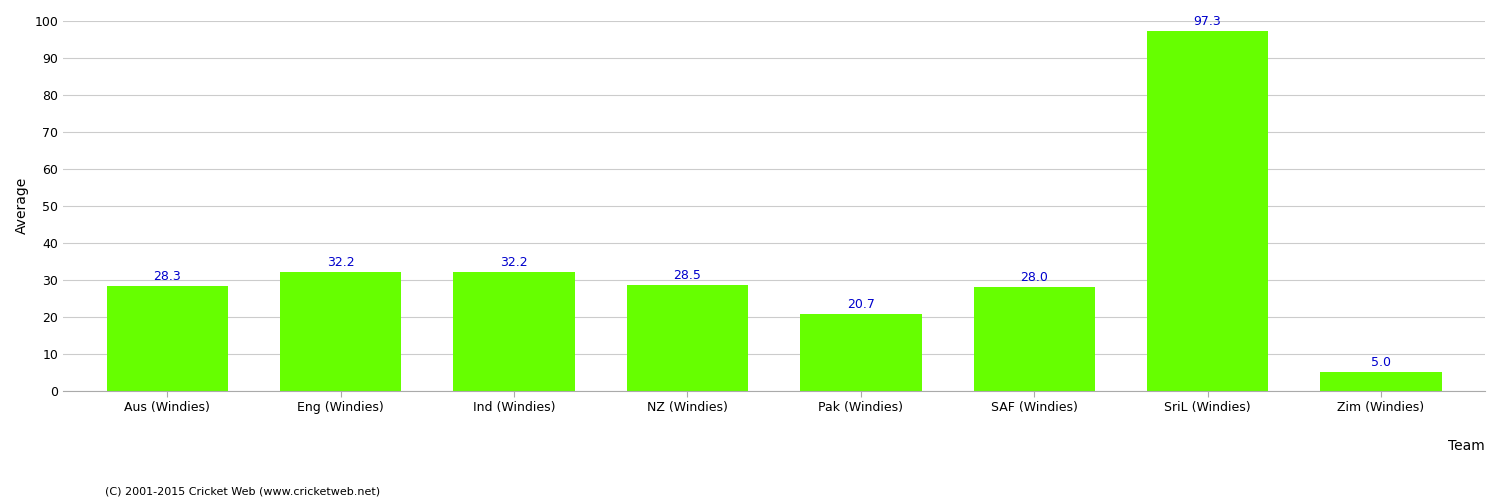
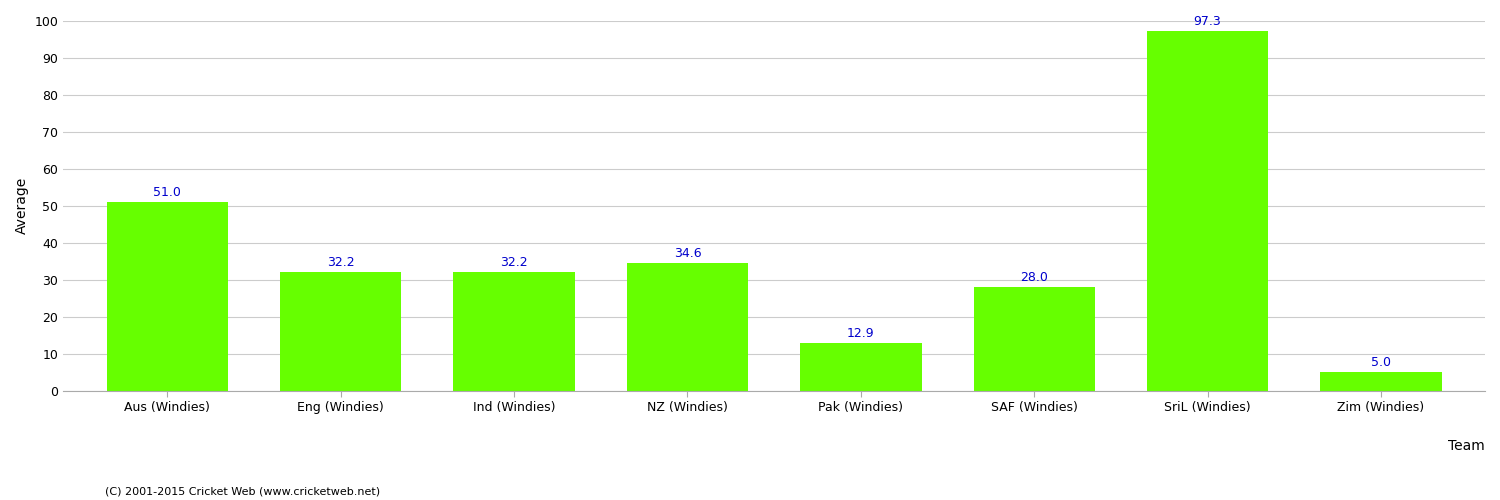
Aus (Windies): 28.3 -> 51.0
NZ (Windies): 28.5 -> 34.6
Pak (Windies): 20.7 -> 12.9
